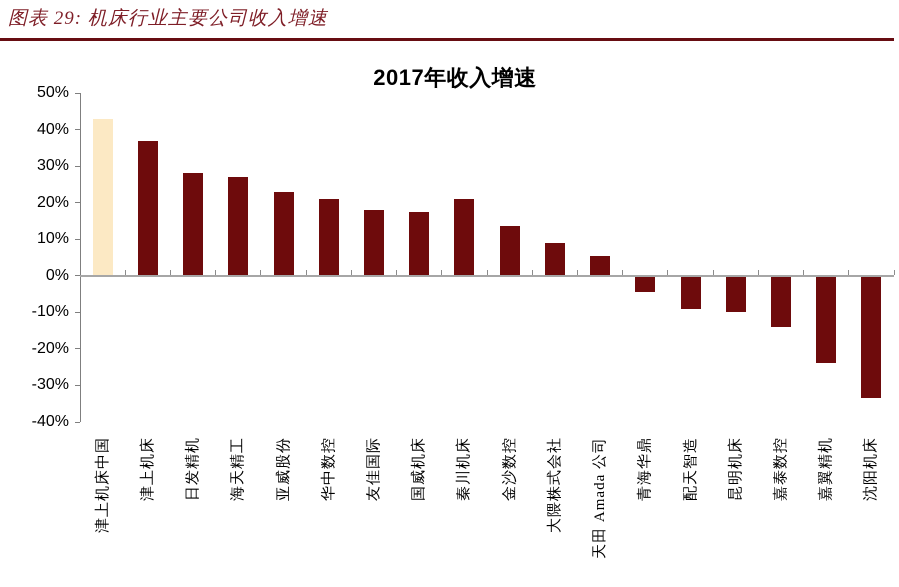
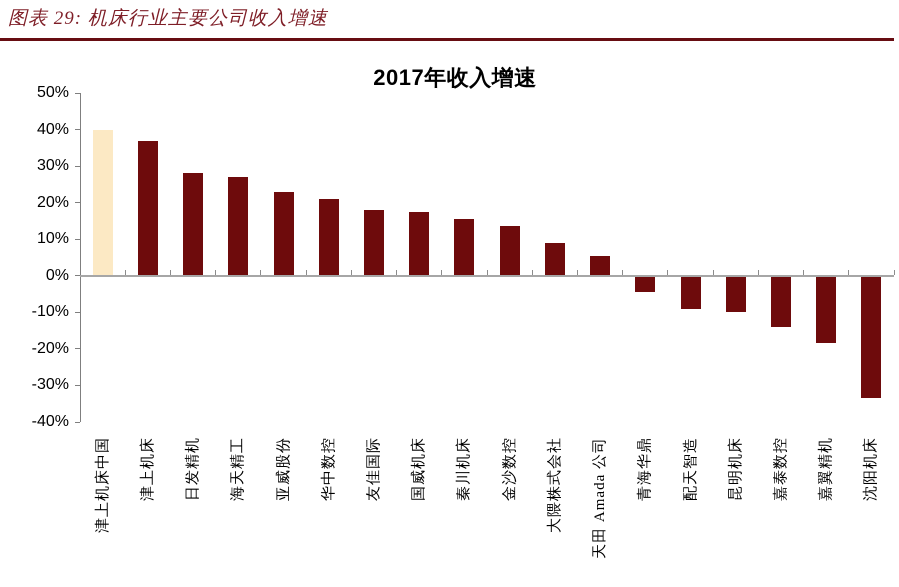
津上机床中国: 43% -> 40%
秦川机床: 21% -> 16%
嘉翼精机: -24% -> -18%
